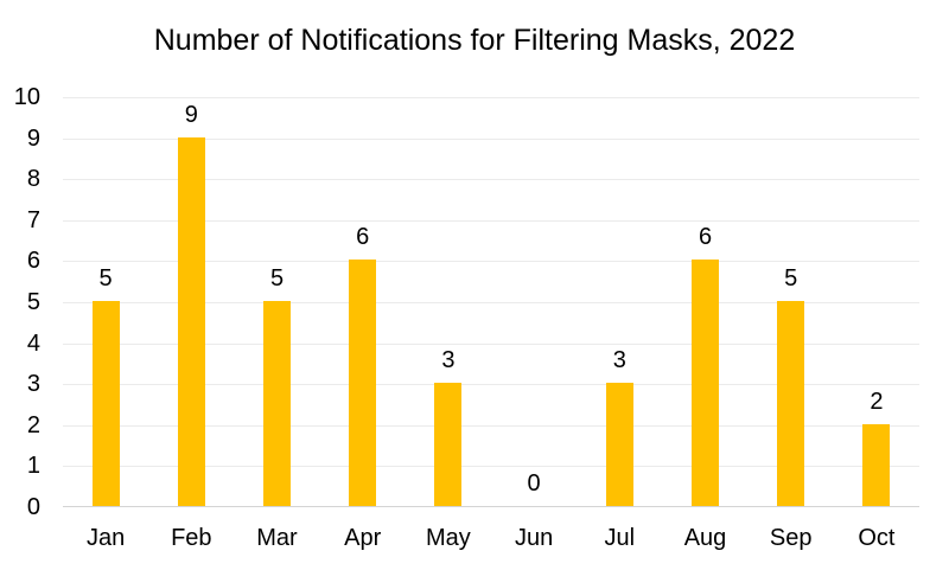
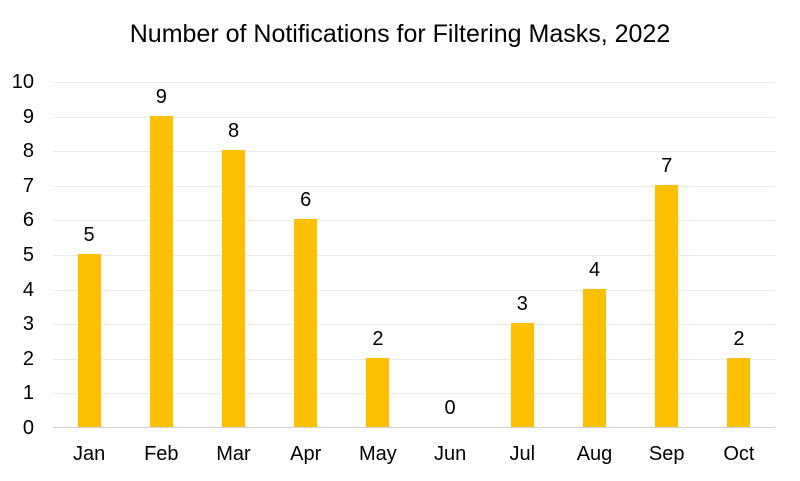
Mar: 5 -> 8
May: 3 -> 2
Aug: 6 -> 4
Sep: 5 -> 7
